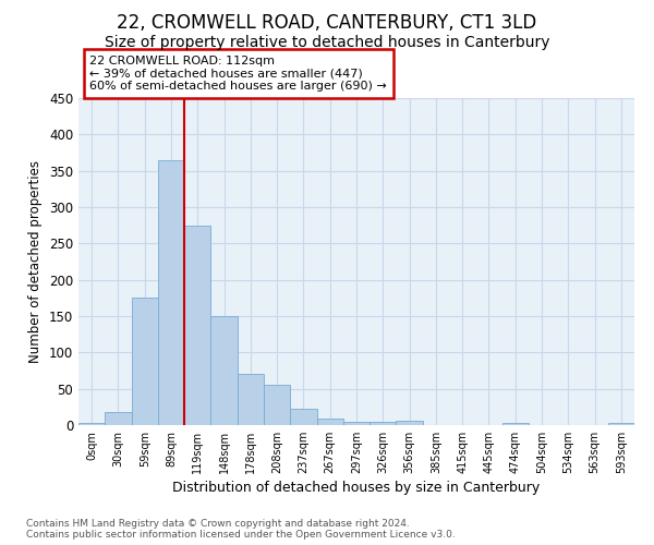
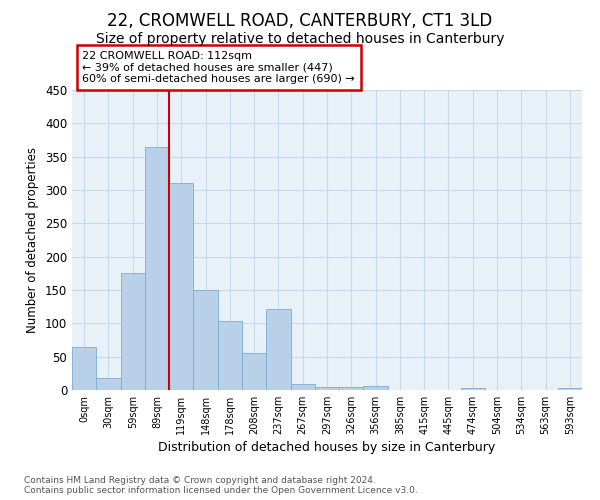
0sqm: 3 -> 64
119sqm: 275 -> 310
178sqm: 70 -> 104
237sqm: 23 -> 122
